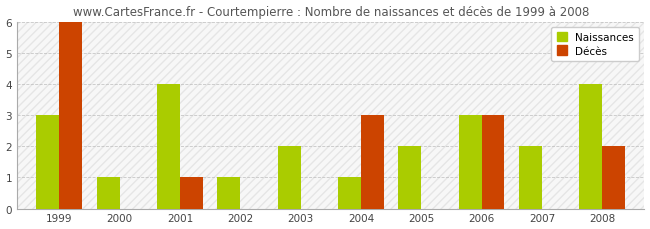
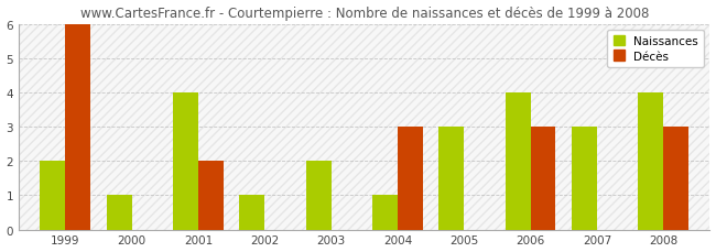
Naissances/1999: 3 -> 2
Décès/2001: 1 -> 2
Naissances/2005: 2 -> 3
Naissances/2006: 3 -> 4
Naissances/2007: 2 -> 3
Décès/2008: 2 -> 3
